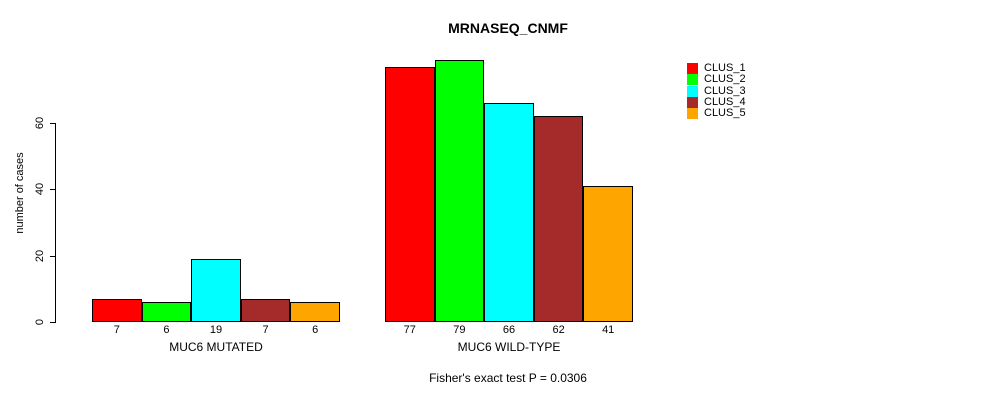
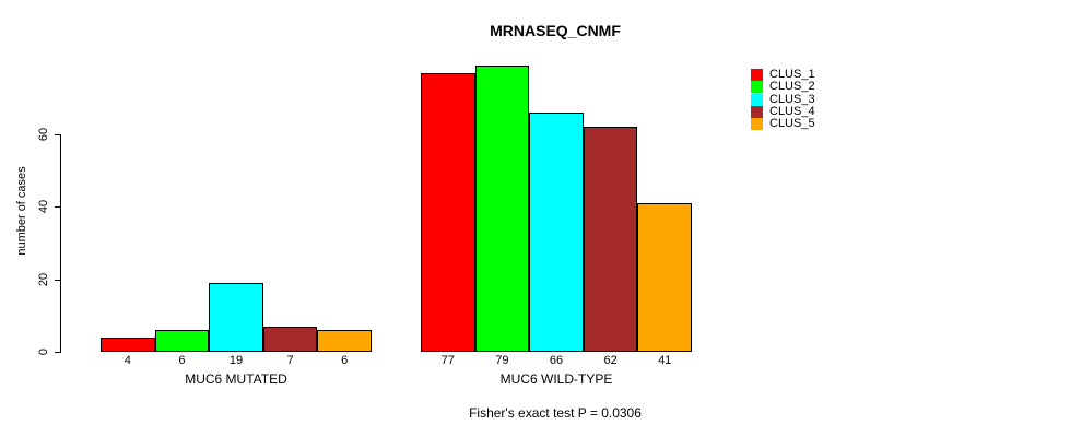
CLUS_1/MUC6 MUTATED: 7 -> 4
